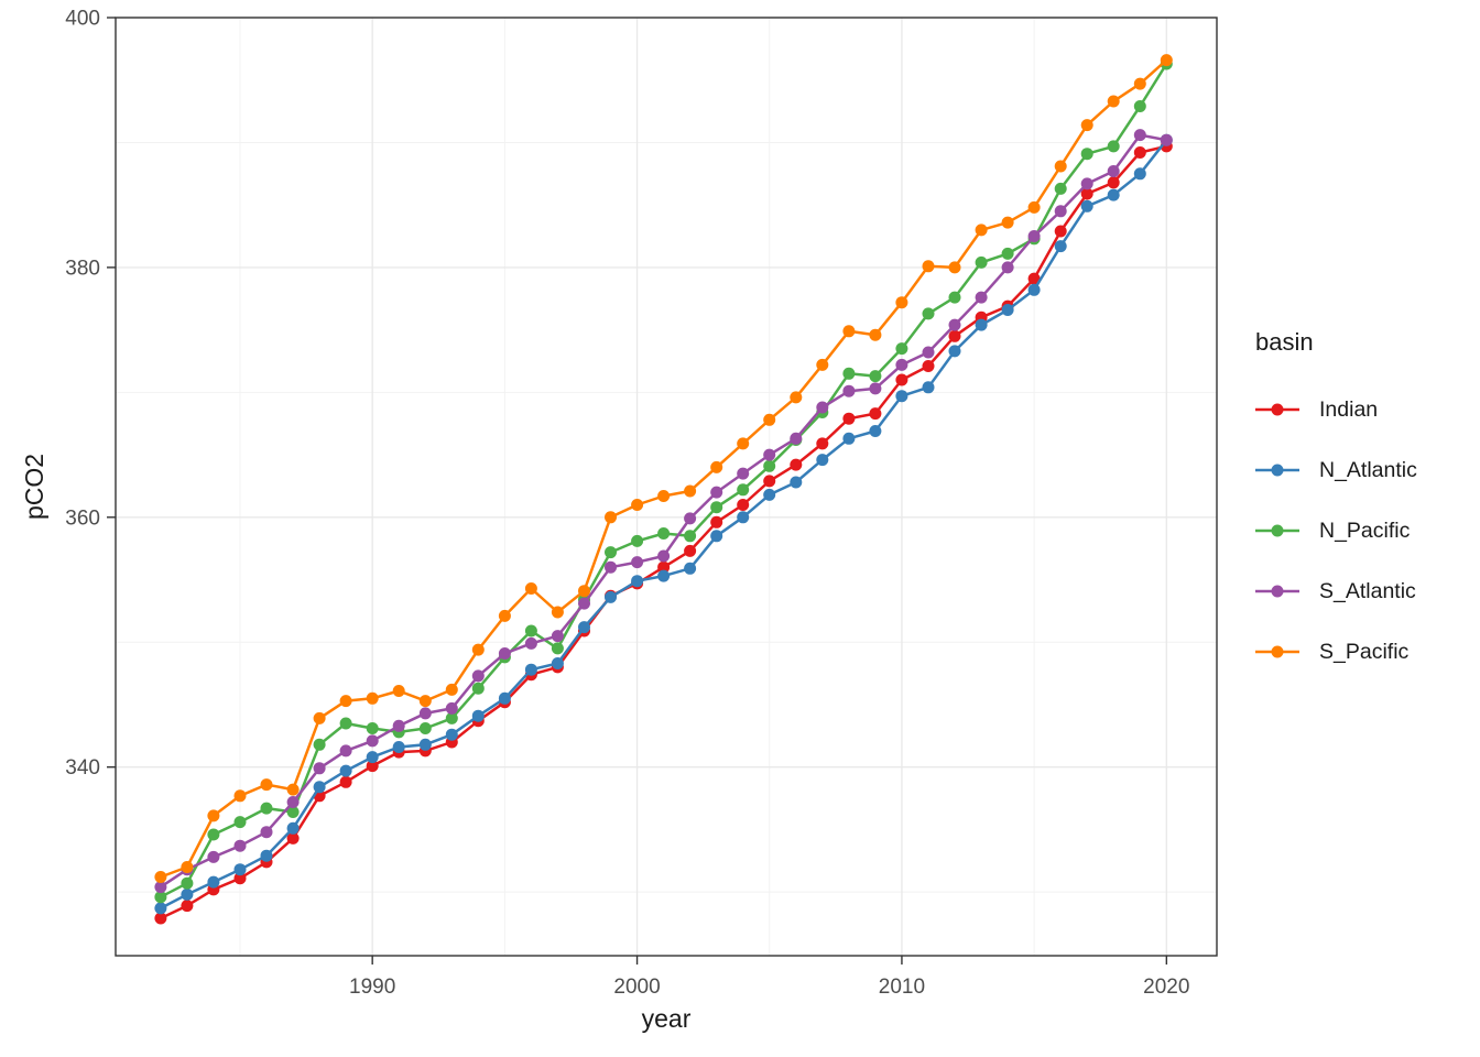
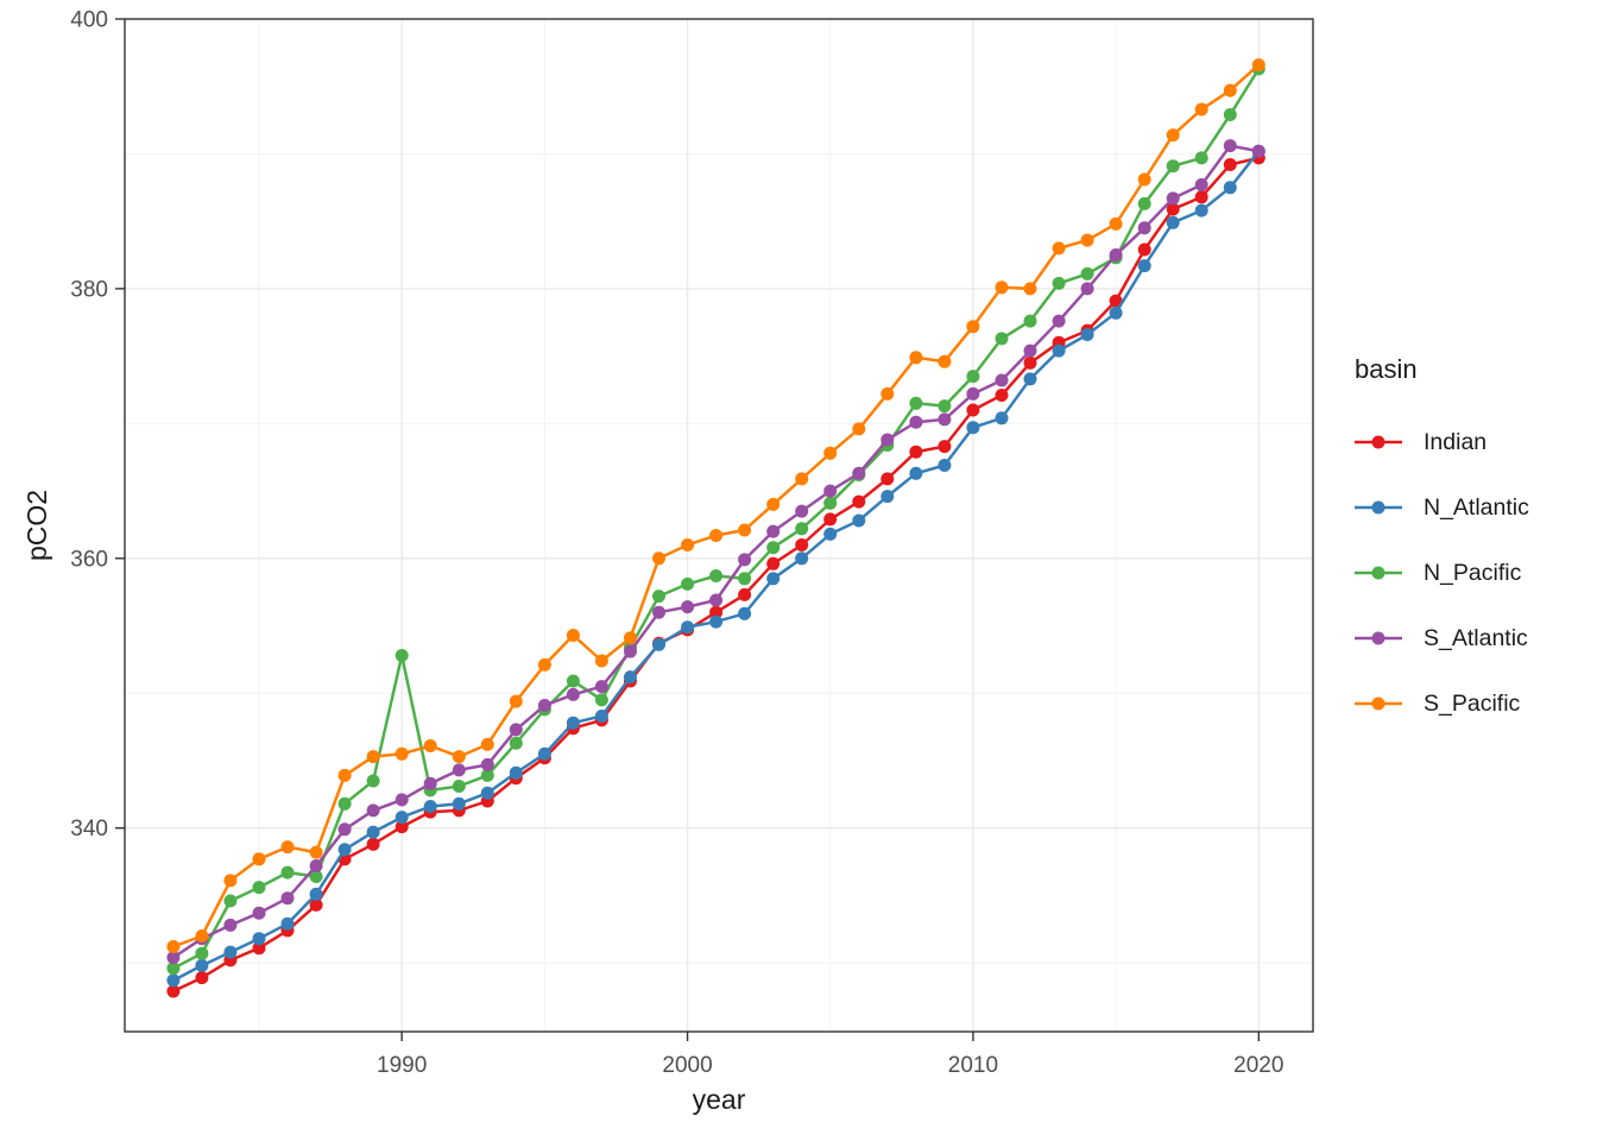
N_Pacific/1990: 343.1 -> 352.8
